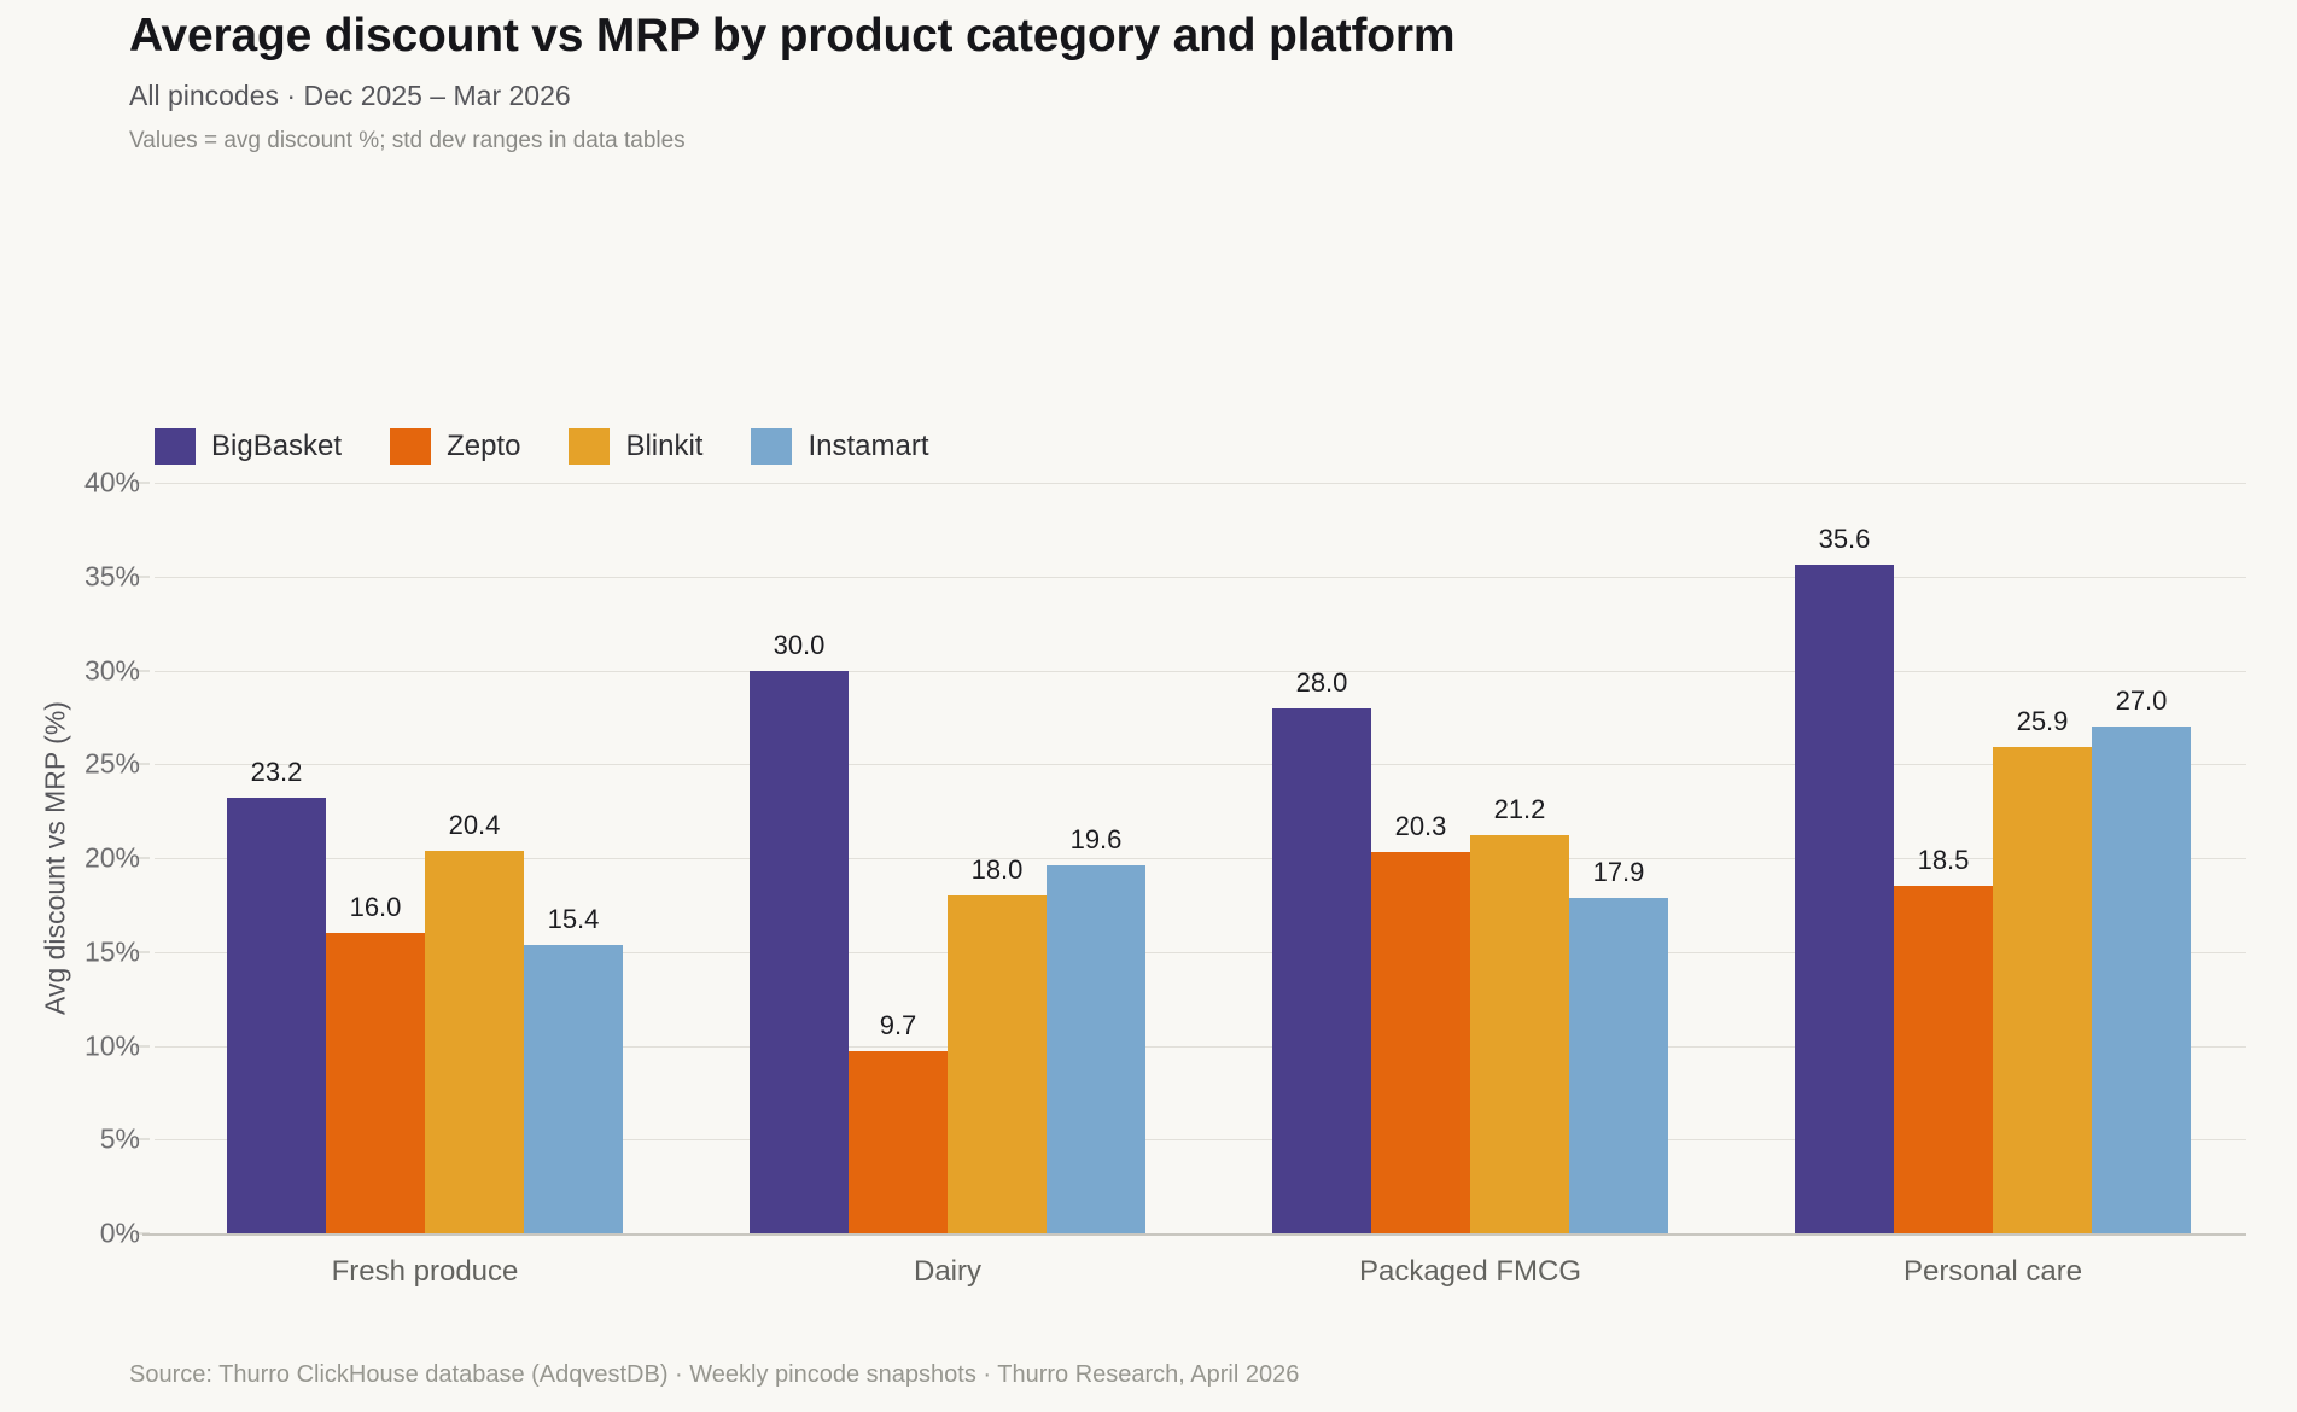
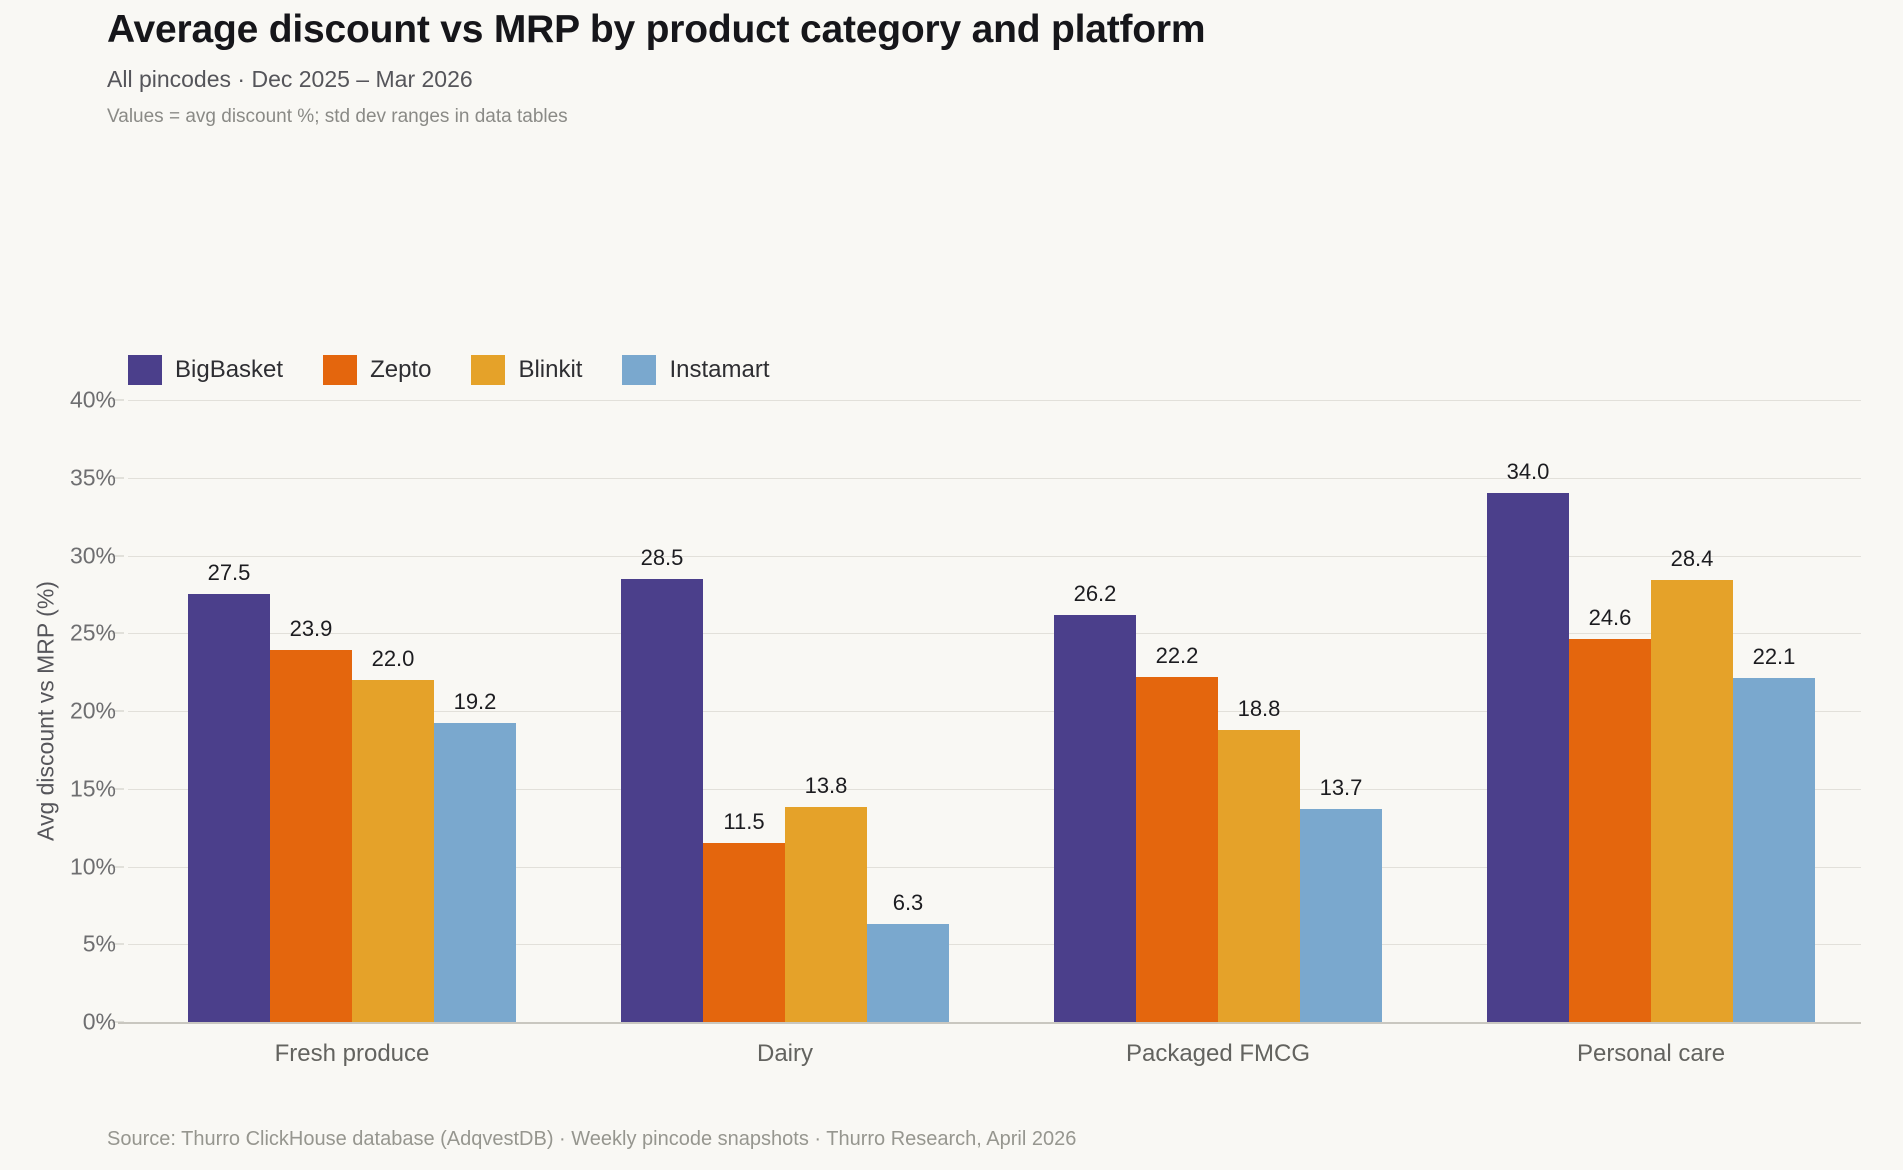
BigBasket/Fresh produce: 23.2 -> 27.5
Zepto/Fresh produce: 16.0 -> 23.9
Blinkit/Fresh produce: 20.4 -> 22.0
Instamart/Fresh produce: 15.4 -> 19.2
BigBasket/Dairy: 30.0 -> 28.5
Zepto/Dairy: 9.7 -> 11.5
Blinkit/Dairy: 18.0 -> 13.8
Instamart/Dairy: 19.6 -> 6.3
BigBasket/Packaged FMCG: 28.0 -> 26.2
Zepto/Packaged FMCG: 20.3 -> 22.2
Blinkit/Packaged FMCG: 21.2 -> 18.8
Instamart/Packaged FMCG: 17.9 -> 13.7
BigBasket/Personal care: 35.6 -> 34.0
Zepto/Personal care: 18.5 -> 24.6
Blinkit/Personal care: 25.9 -> 28.4
Instamart/Personal care: 27.0 -> 22.1
